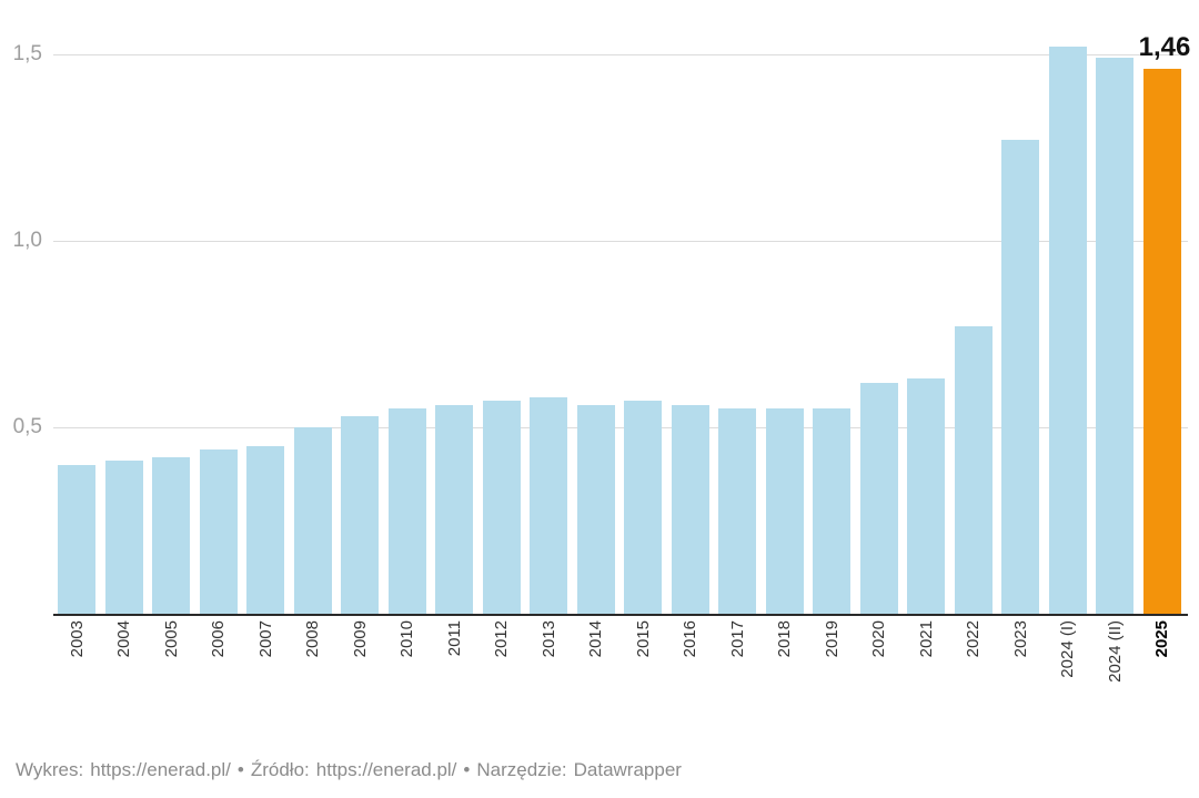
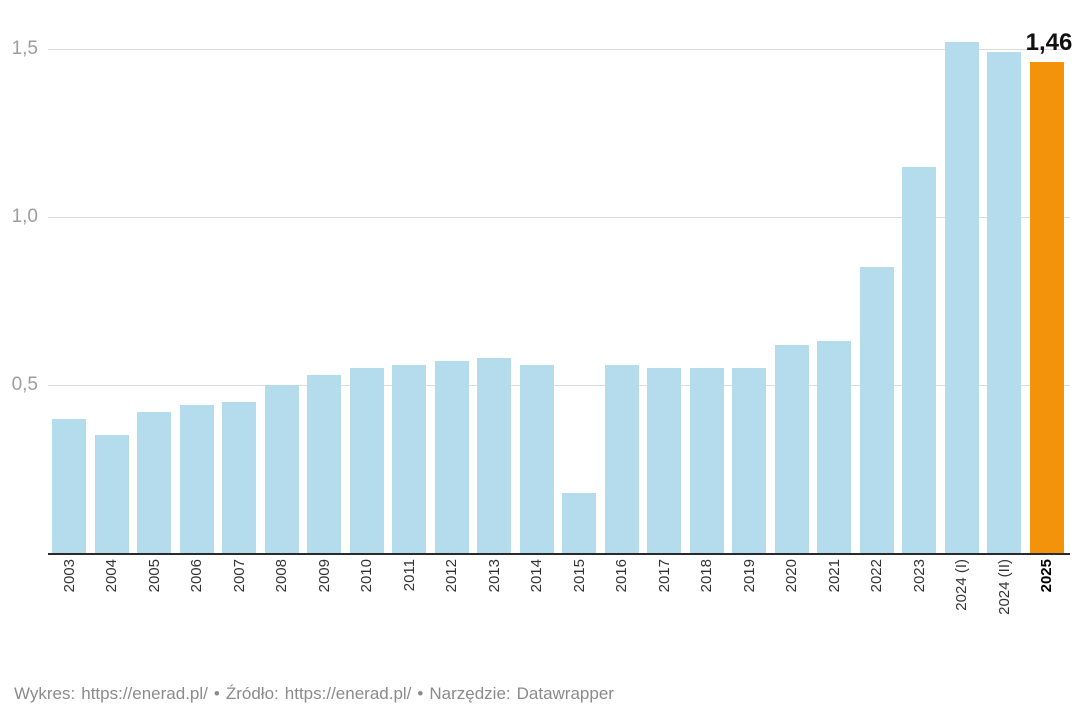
2004: 0,41 -> 0,35
2015: 0,57 -> 0,18
2022: 0,77 -> 0,85
2023: 1,27 -> 1,15
